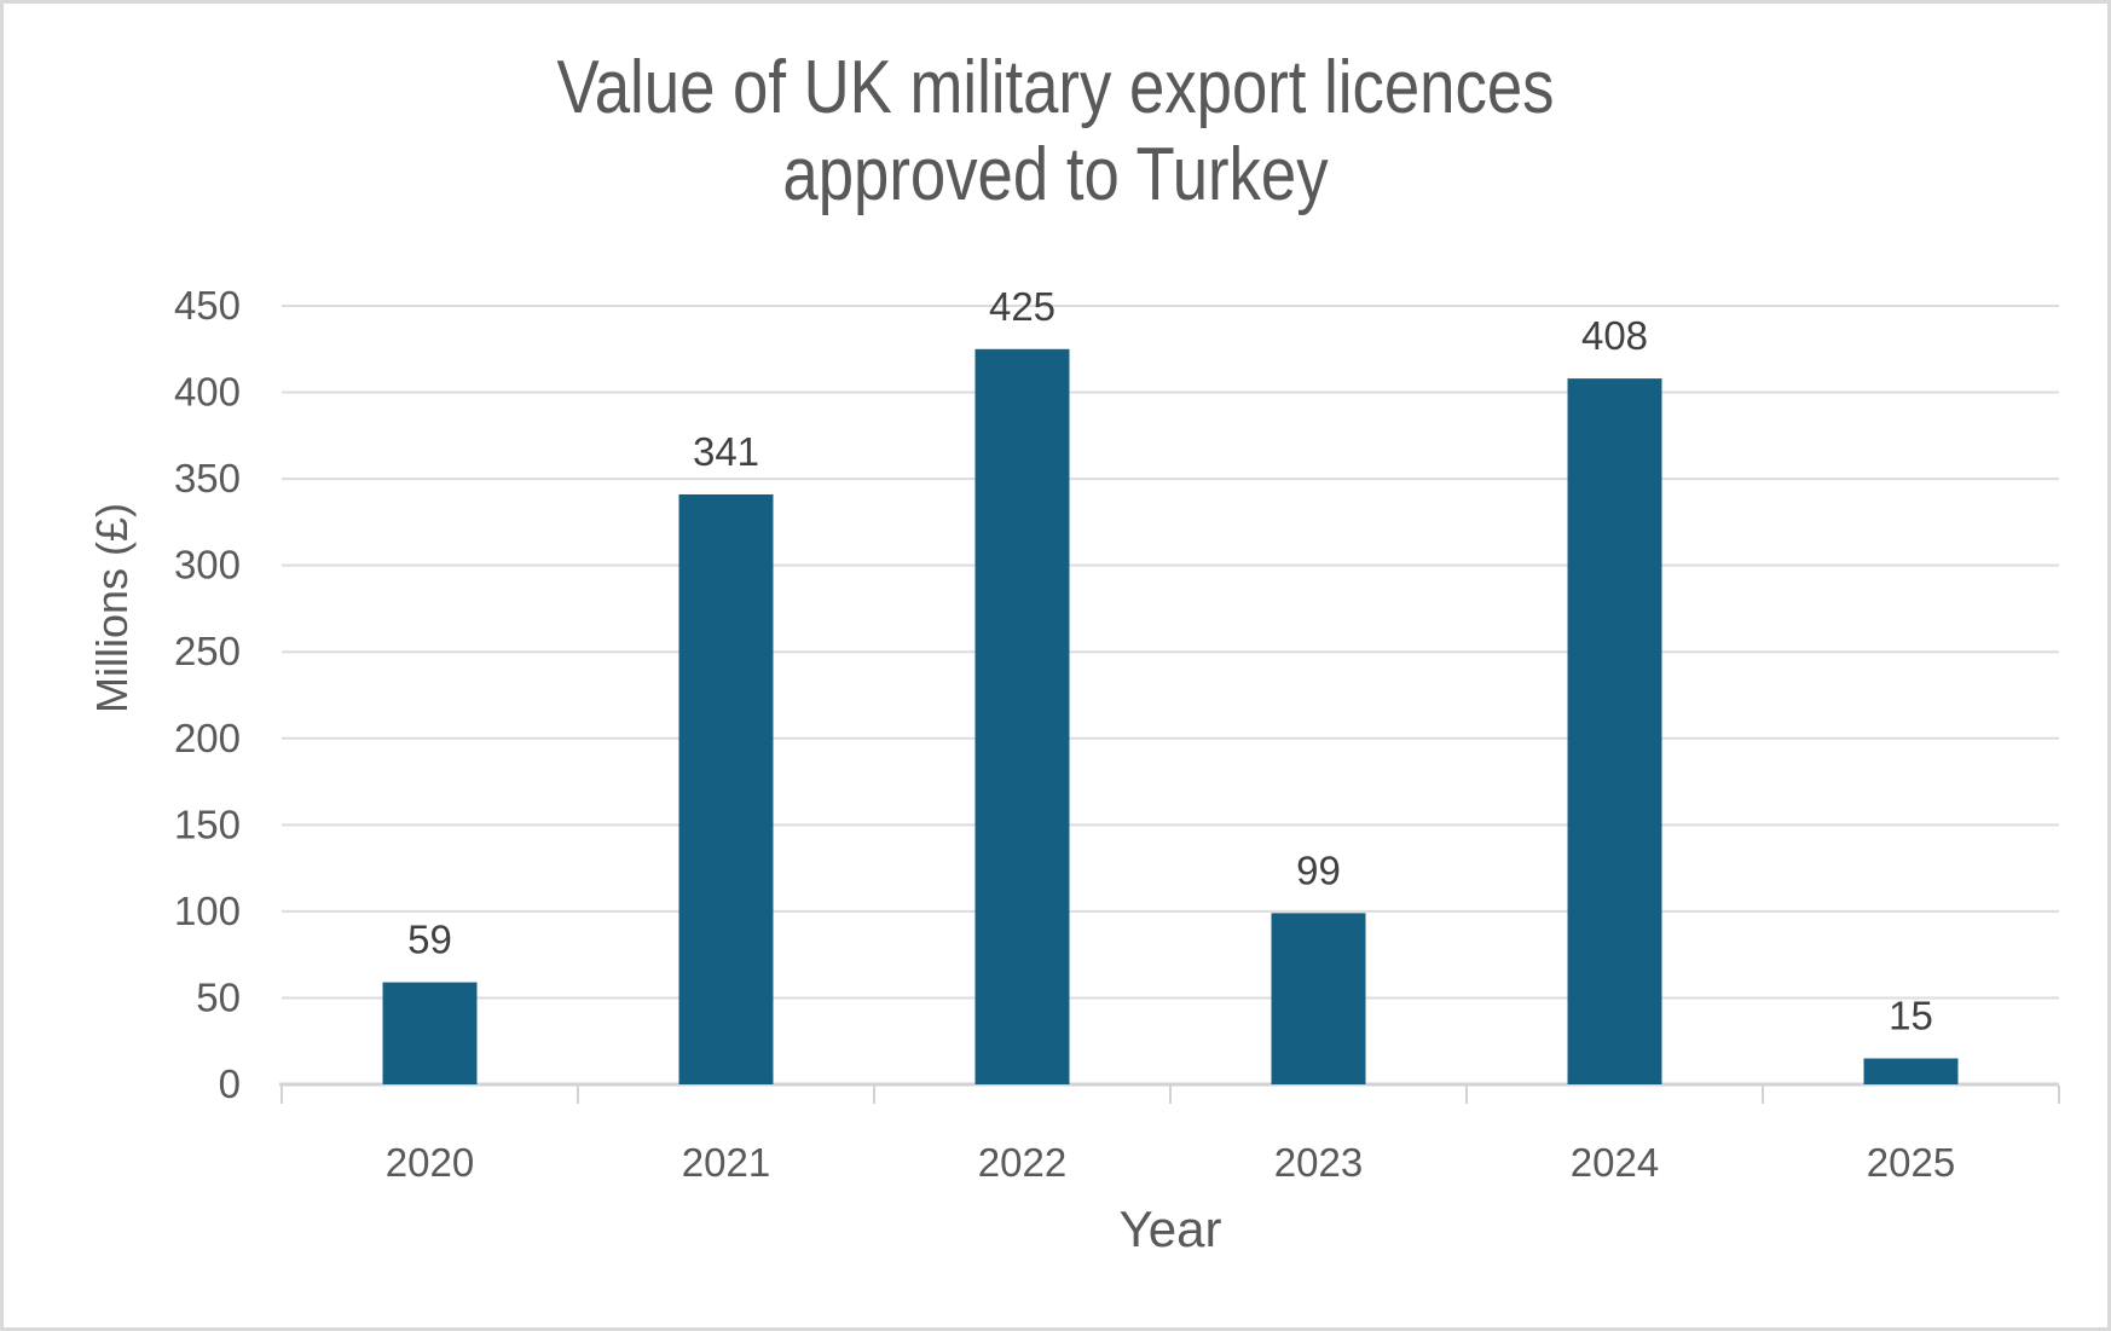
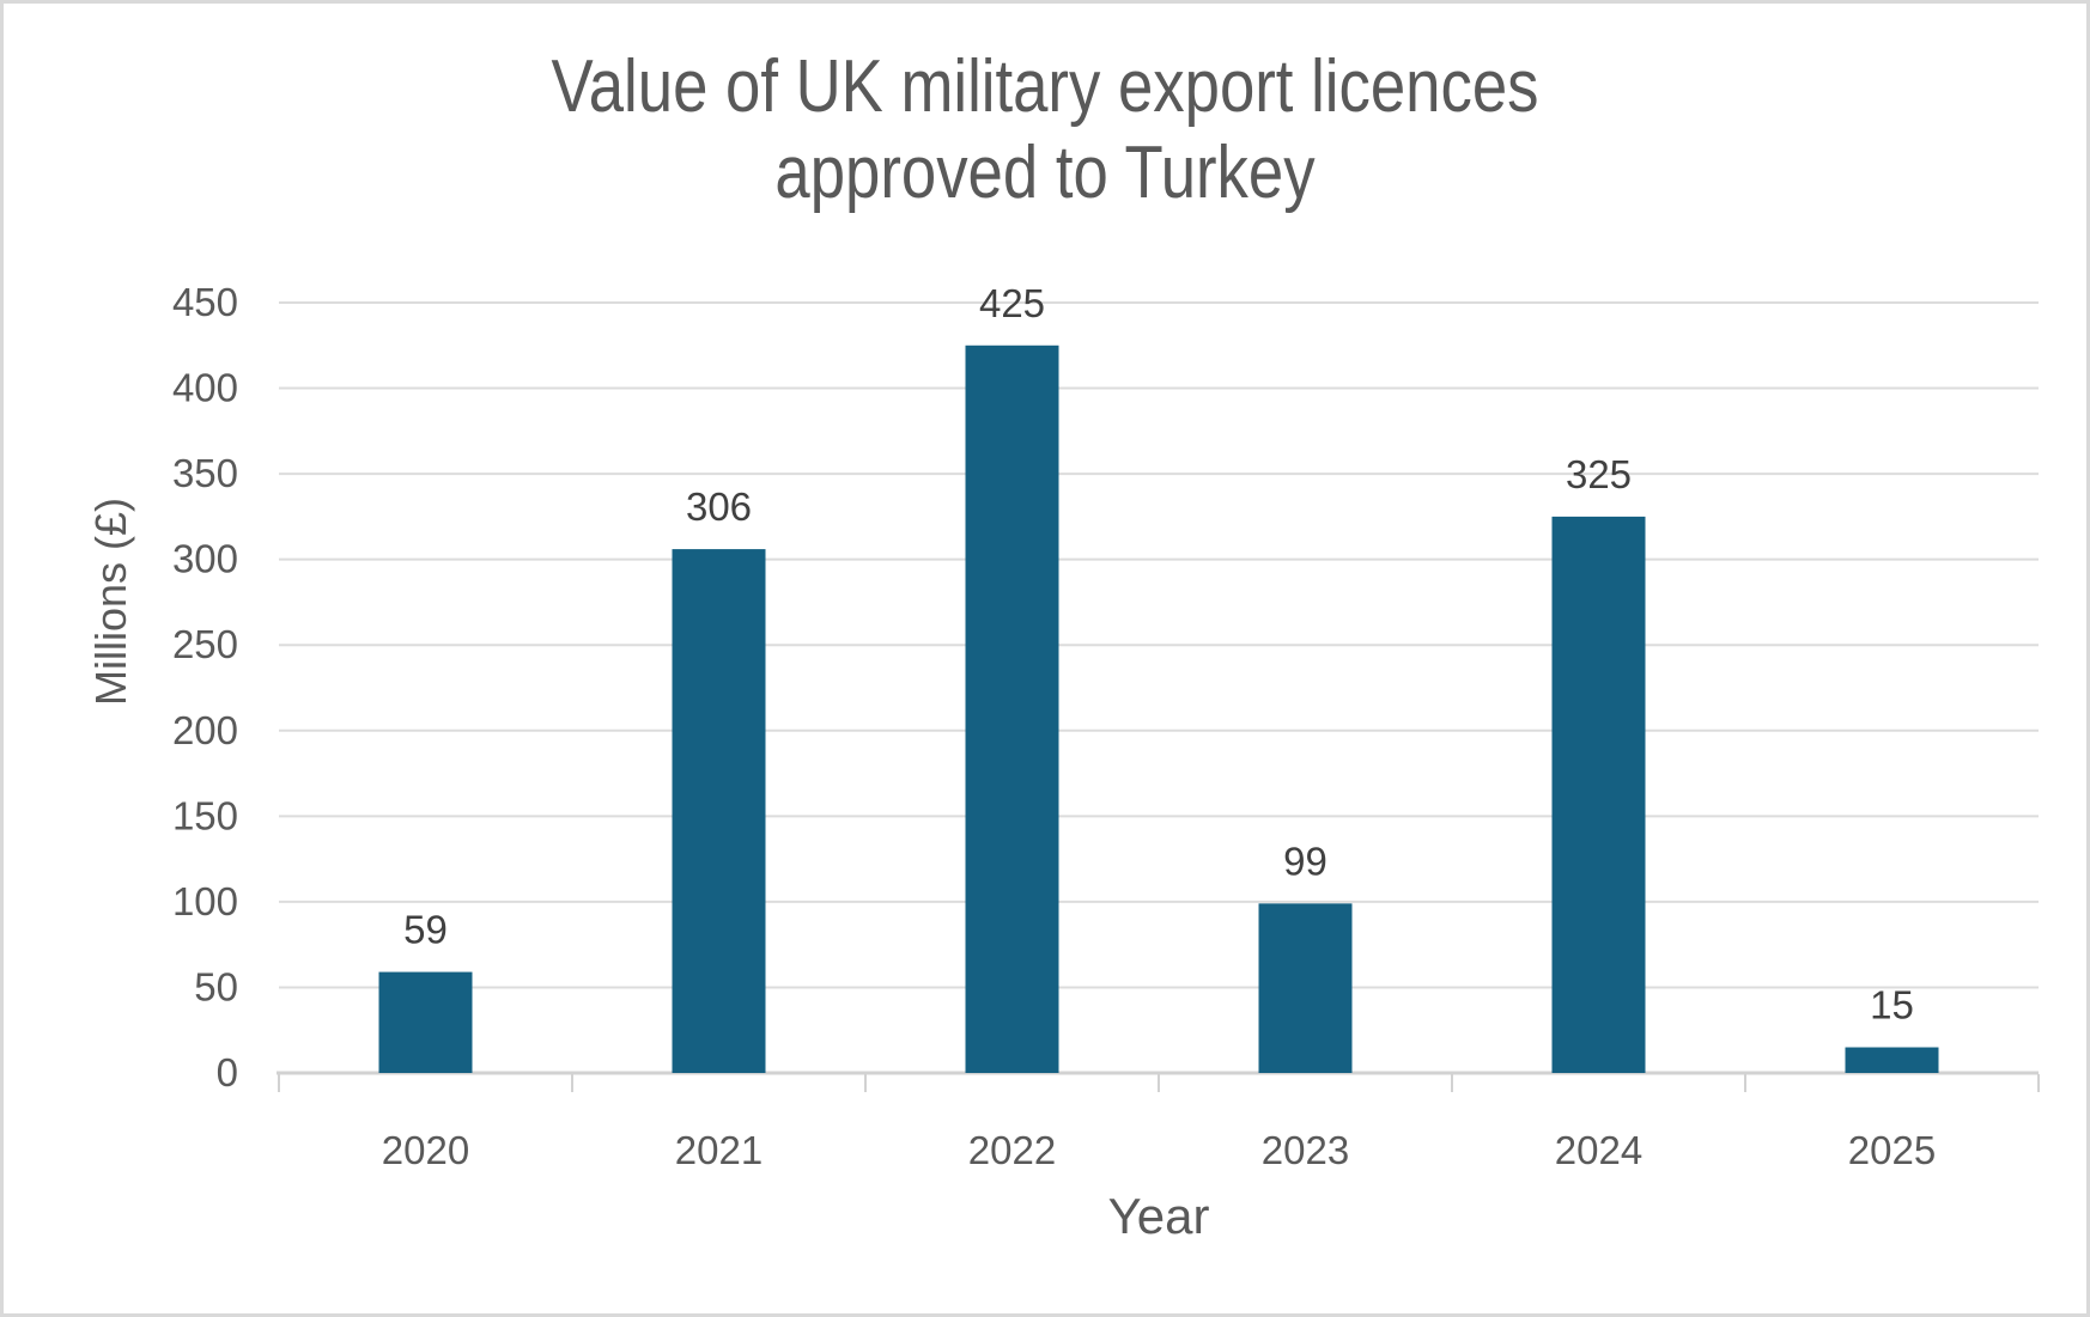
2021: 341 -> 306
2024: 408 -> 325
